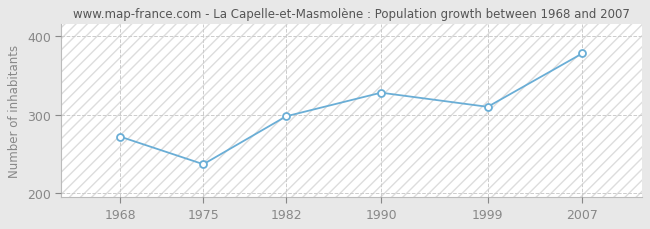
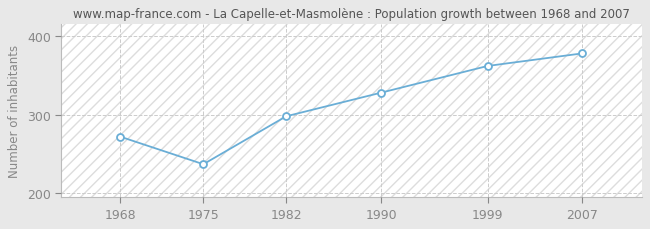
1999: 310 -> 362
